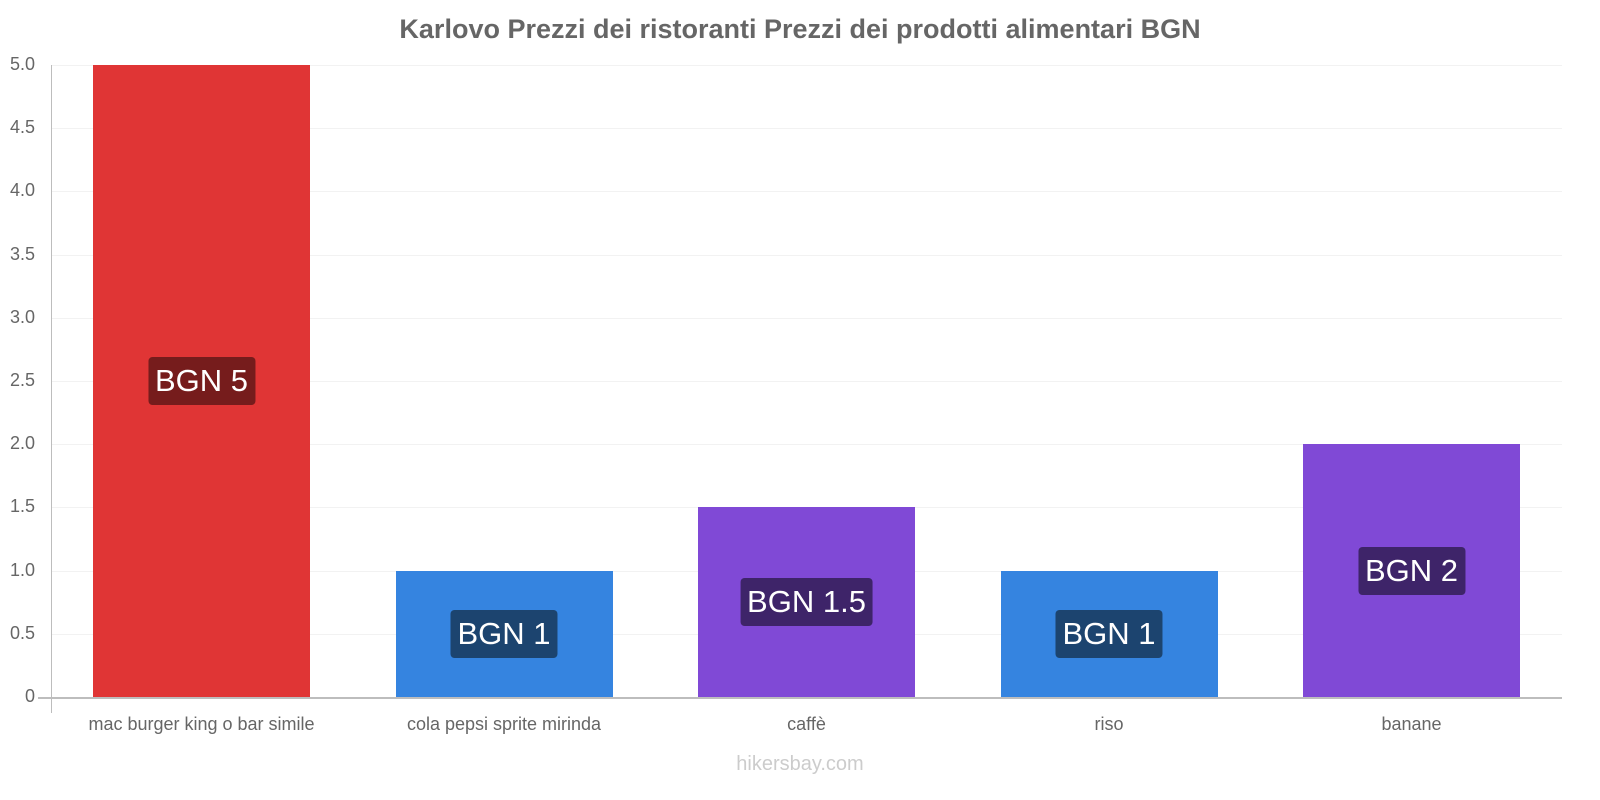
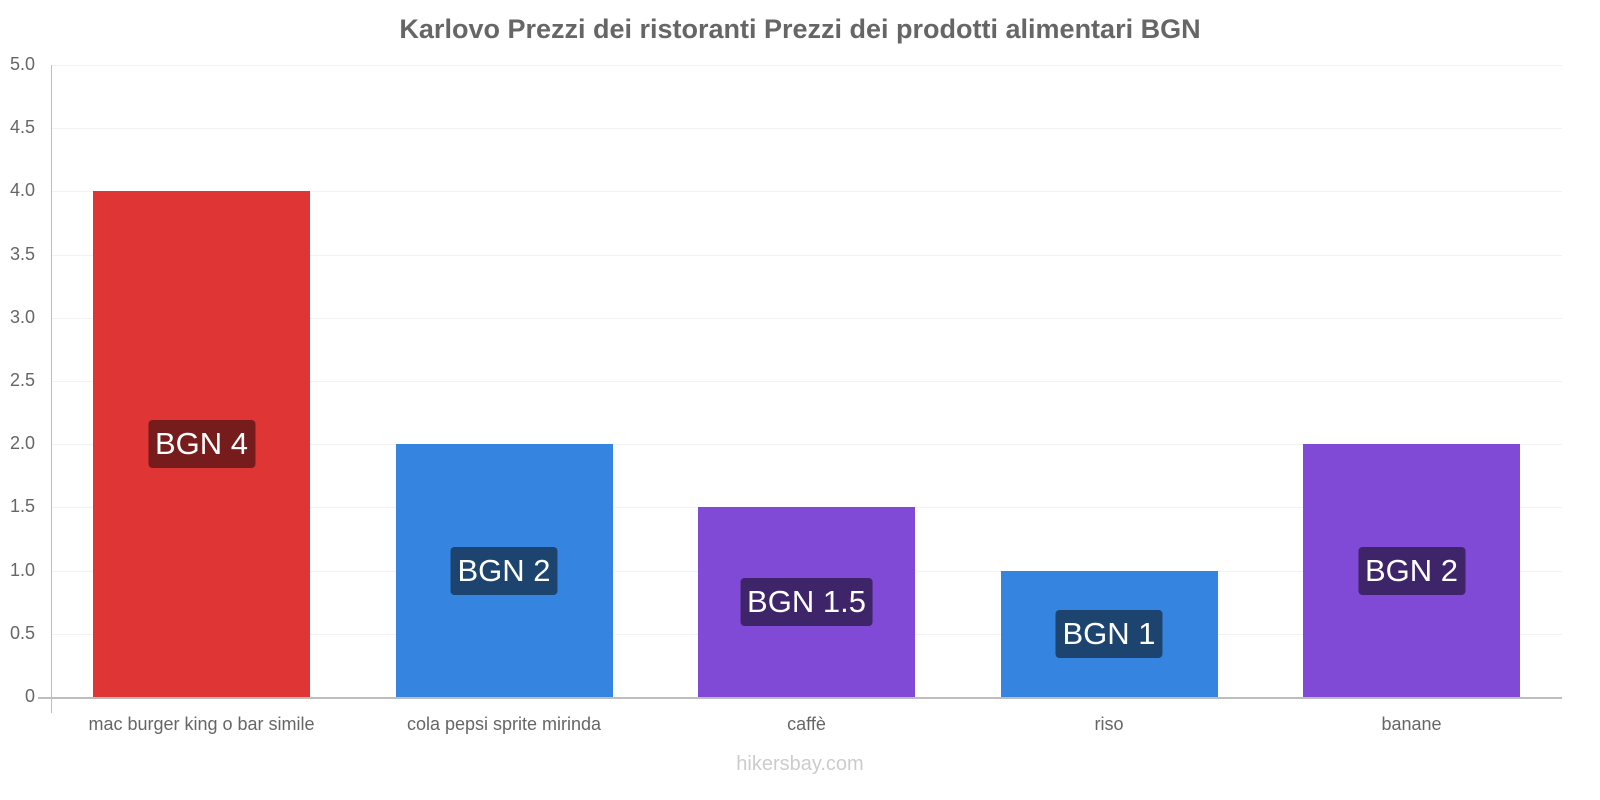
mac burger king o bar simile: 5 -> 4
cola pepsi sprite mirinda: 1 -> 2
